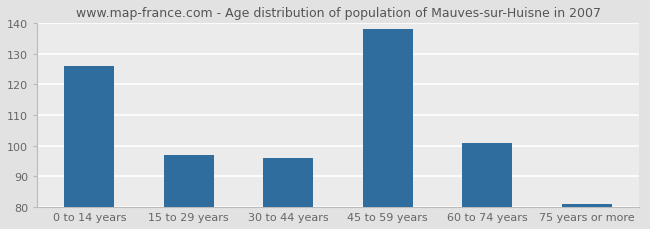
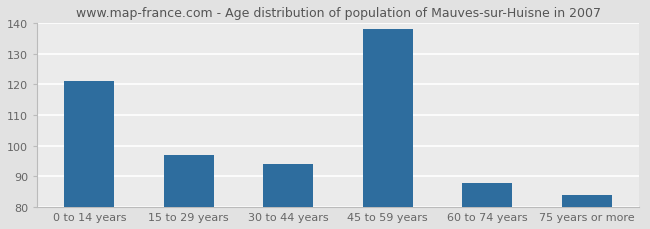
0 to 14 years: 126 -> 121
30 to 44 years: 96 -> 94
60 to 74 years: 101 -> 88
75 years or more: 81 -> 84
